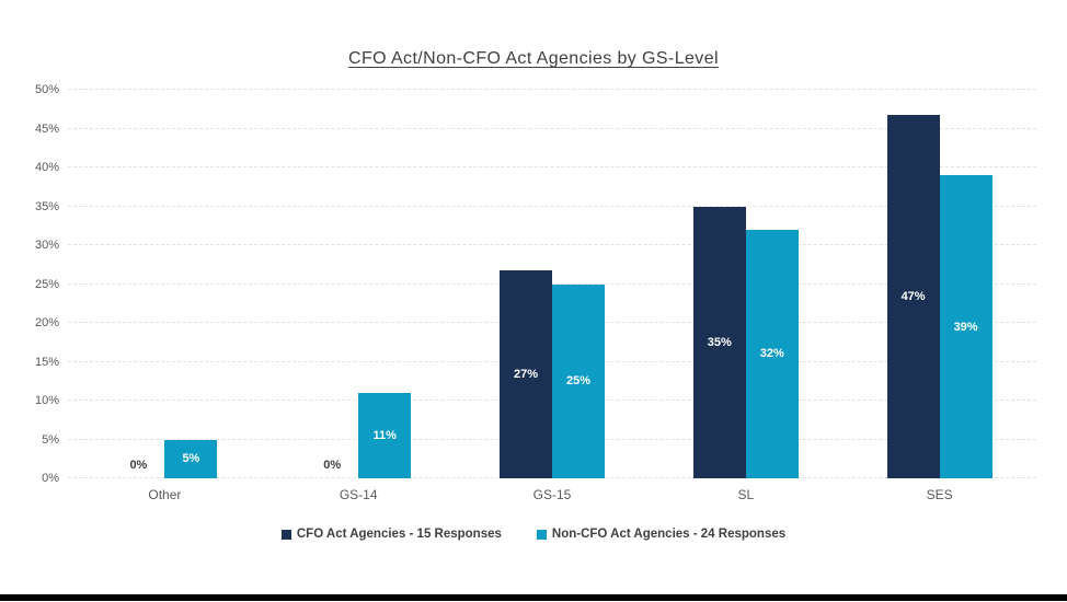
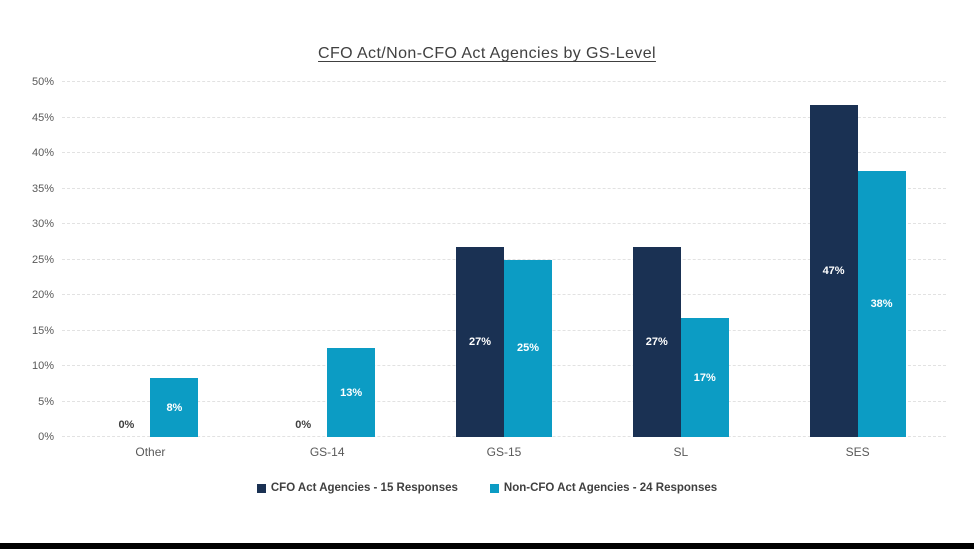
Non-CFO Act Agencies - 24 Responses/Other: 5% -> 8%
Non-CFO Act Agencies - 24 Responses/GS-14: 11% -> 13%
CFO Act Agencies - 15 Responses/SL: 35% -> 27%
Non-CFO Act Agencies - 24 Responses/SL: 32% -> 17%
Non-CFO Act Agencies - 24 Responses/SES: 39% -> 38%
